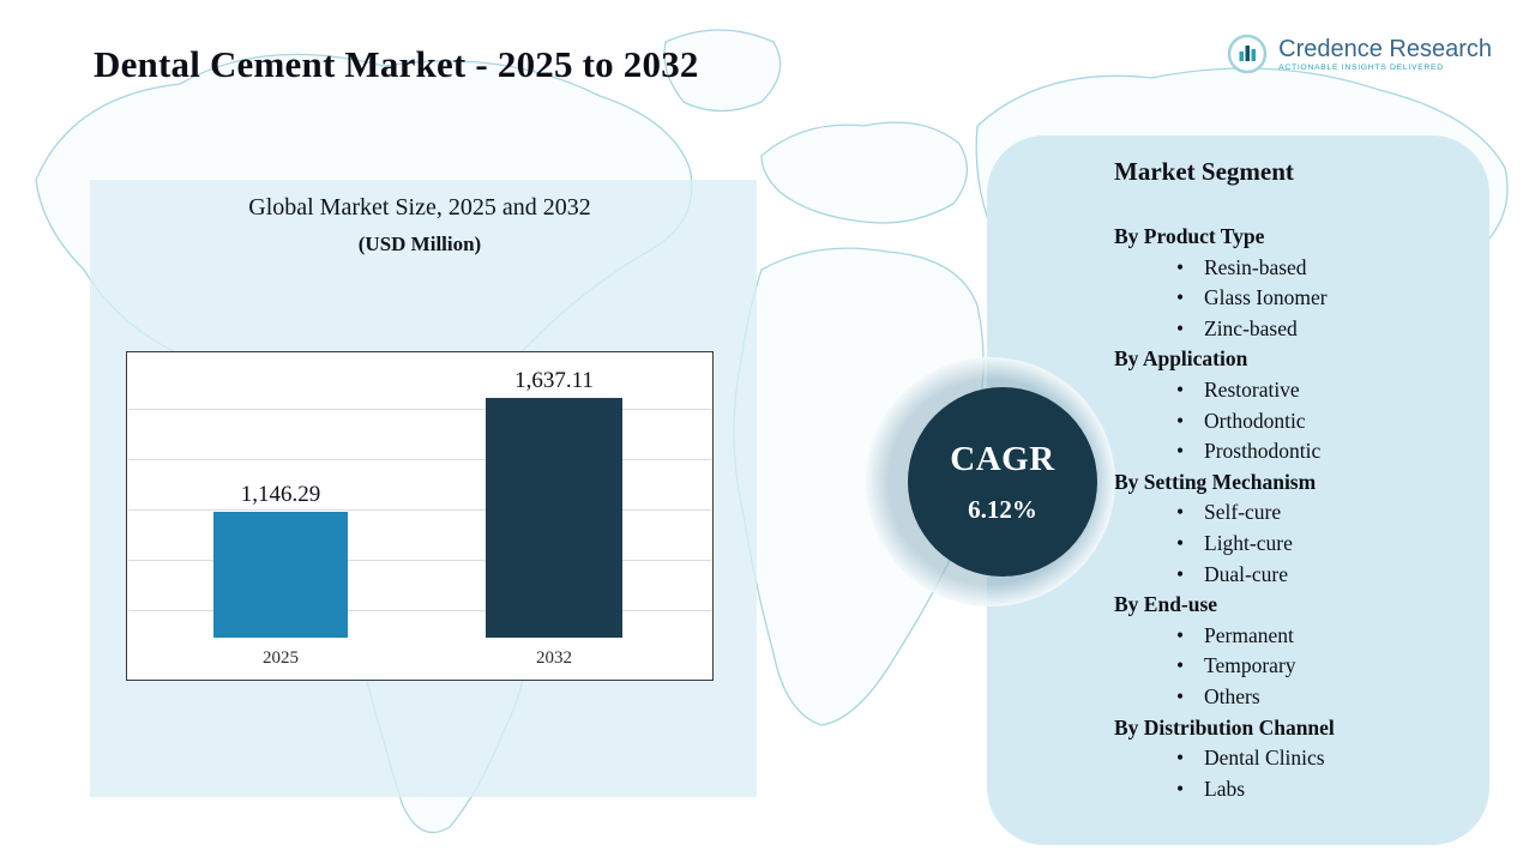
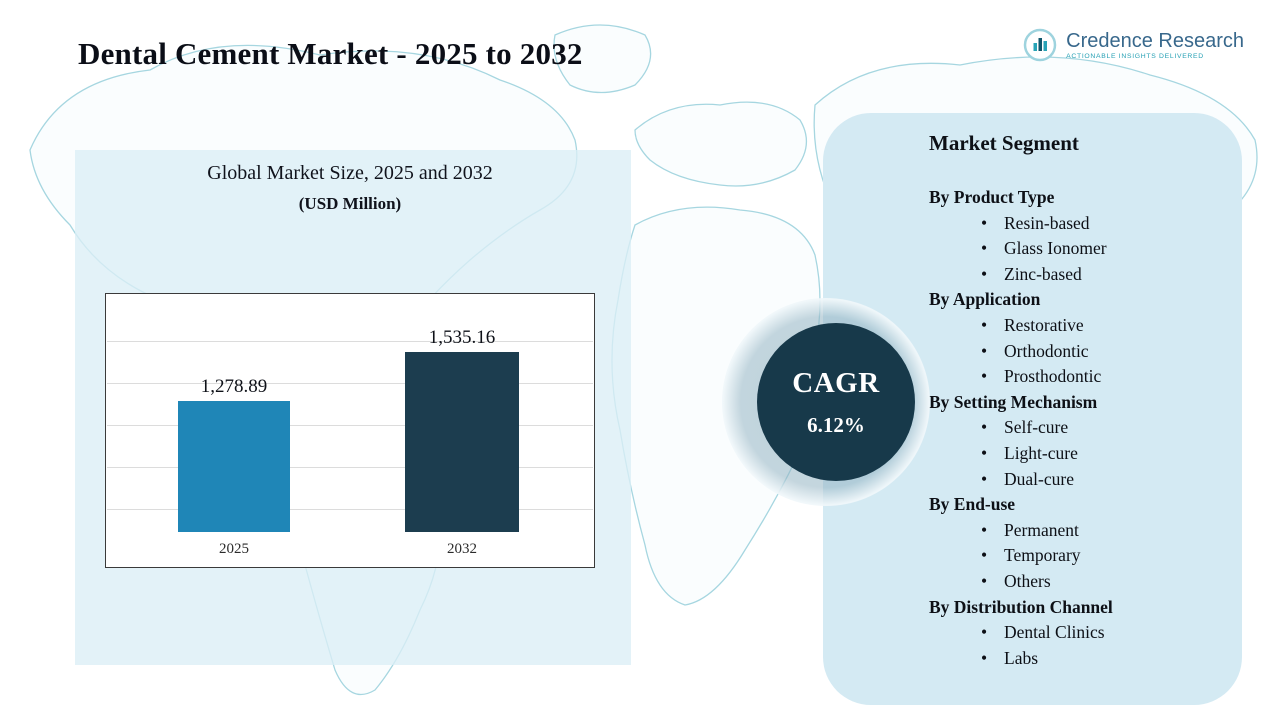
2025: 1,146.29 -> 1,278.89
2032: 1,637.11 -> 1,535.16
